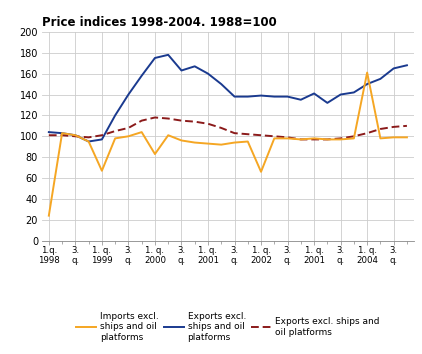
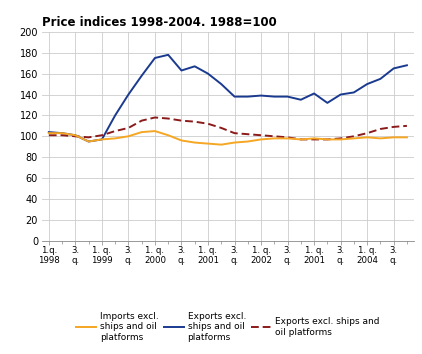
Imports excl. ships and oil platforms/1.q. 1998: 24 -> 103
Imports excl. ships and oil platforms/1. q. 1999: 67 -> 97
Imports excl. ships and oil platforms/1. q. 2000: 83 -> 105
Imports excl. ships and oil platforms/1. q. 2002: 66 -> 97
Imports excl. ships and oil platforms/1. q. 2004: 161 -> 99
